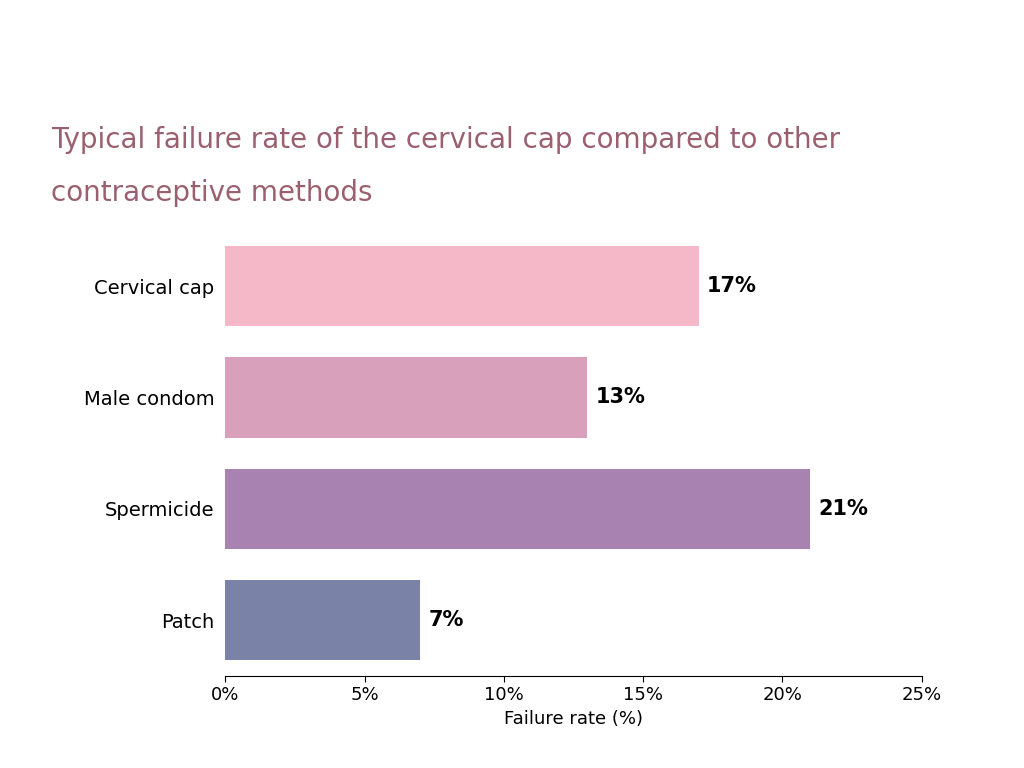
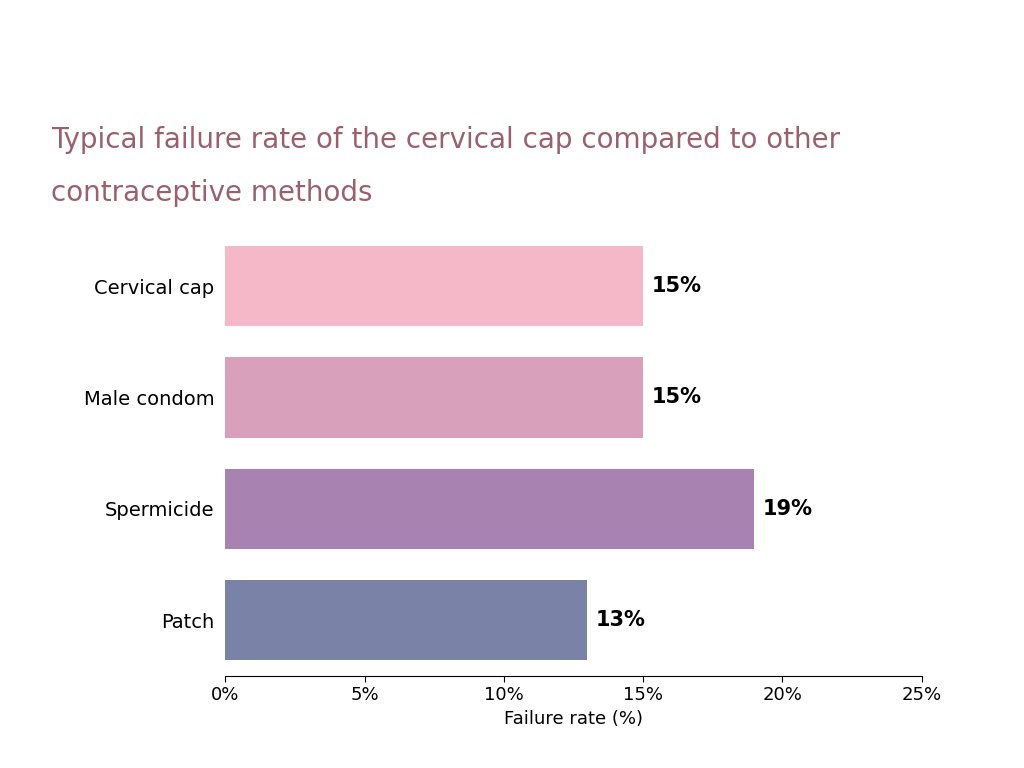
Cervical cap: 17% -> 15%
Male condom: 13% -> 15%
Spermicide: 21% -> 19%
Patch: 7% -> 13%
